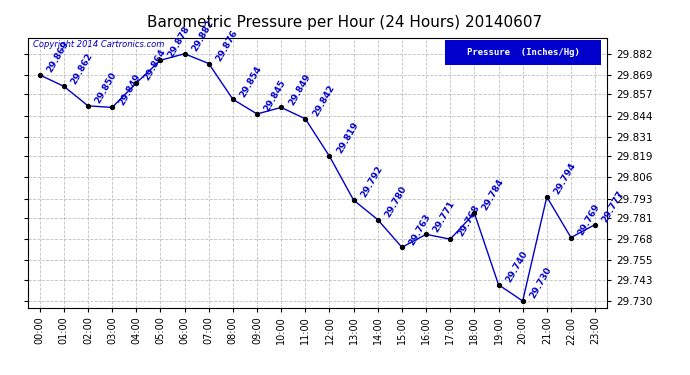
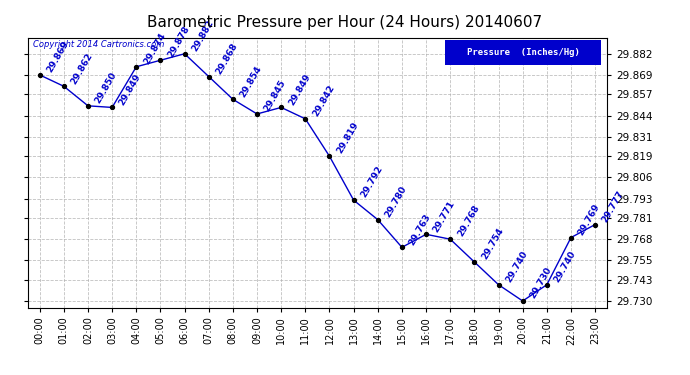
04:00: 29.864 -> 29.874
07:00: 29.876 -> 29.868
18:00: 29.784 -> 29.754
21:00: 29.794 -> 29.740
